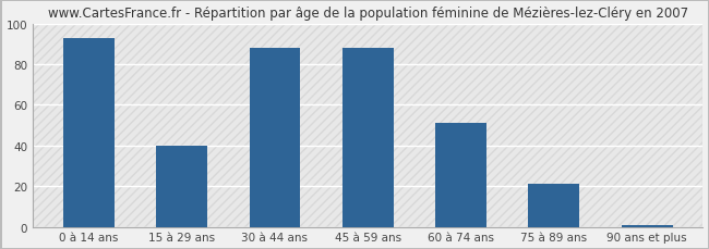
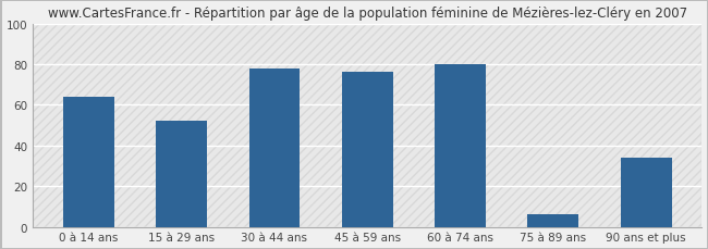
0 à 14 ans: 93 -> 64
15 à 29 ans: 40 -> 52
30 à 44 ans: 88 -> 78
45 à 59 ans: 88 -> 76
60 à 74 ans: 51 -> 80
75 à 89 ans: 21 -> 6
90 ans et plus: 1 -> 34
